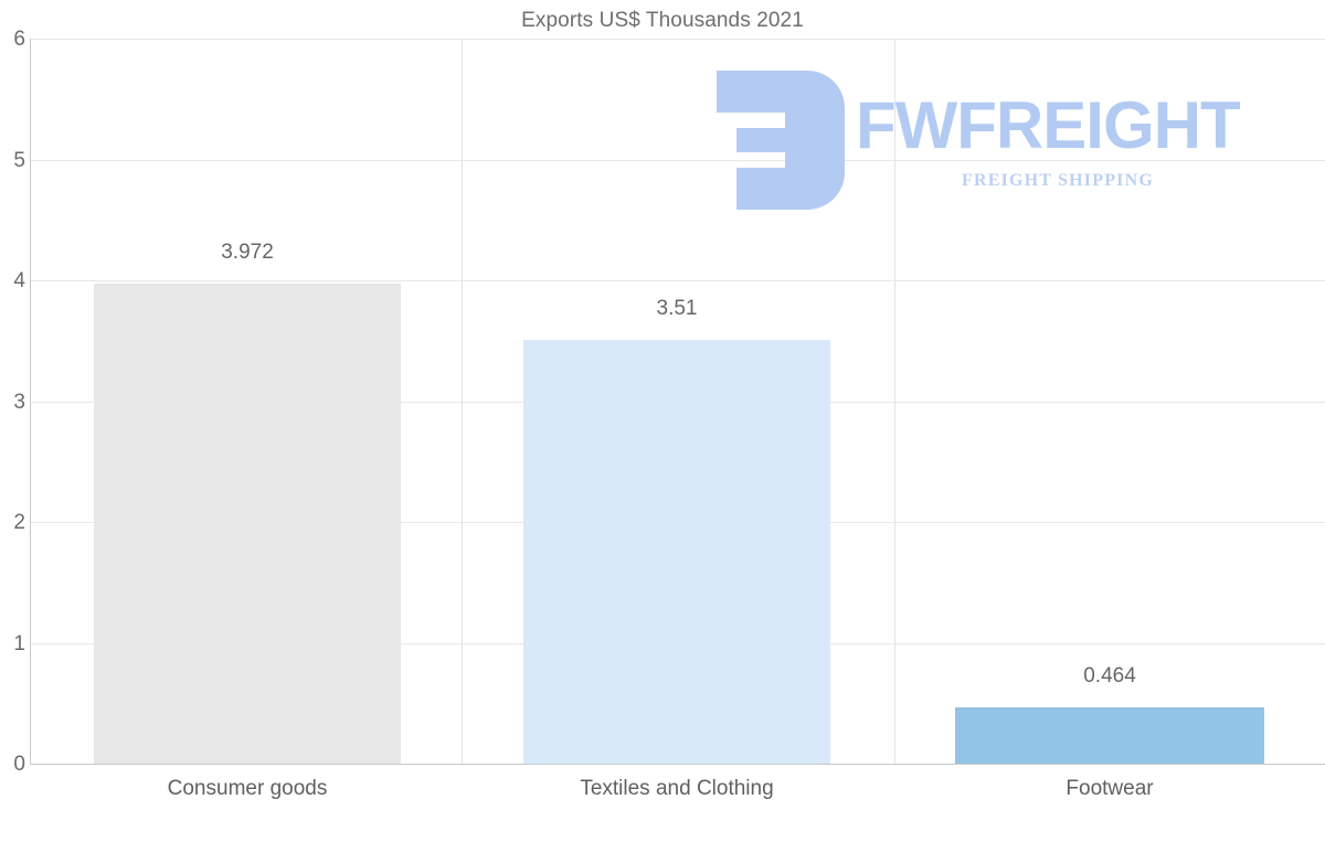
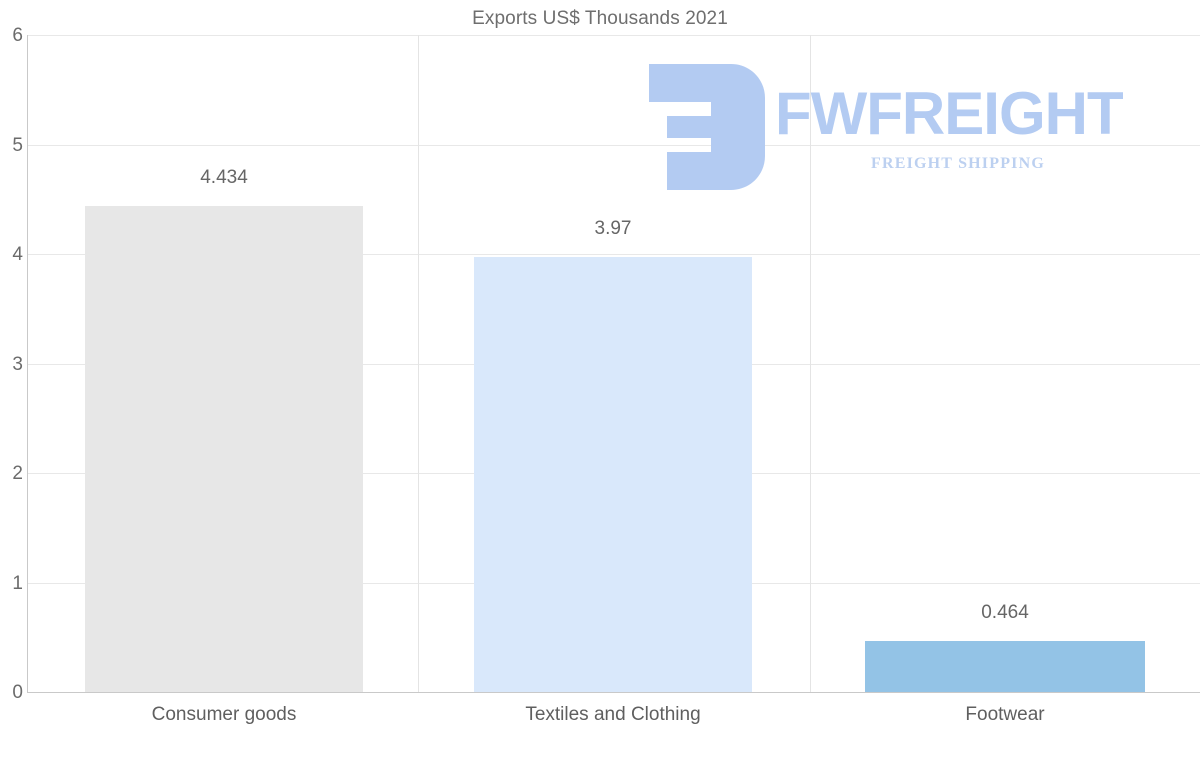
Consumer goods: 3.972 -> 4.434
Textiles and Clothing: 3.51 -> 3.97
